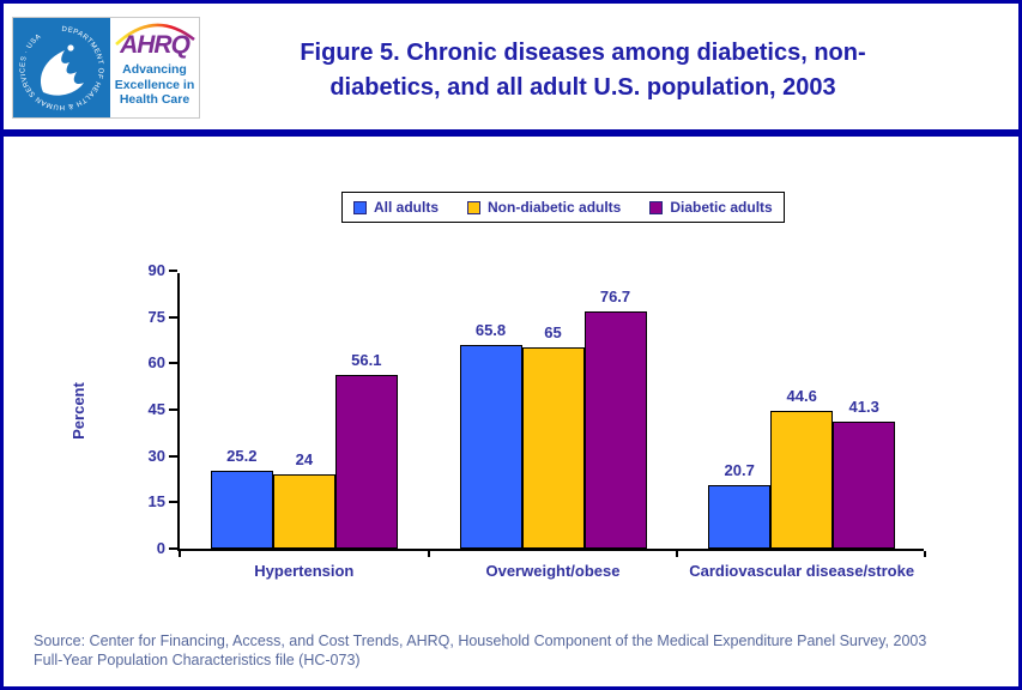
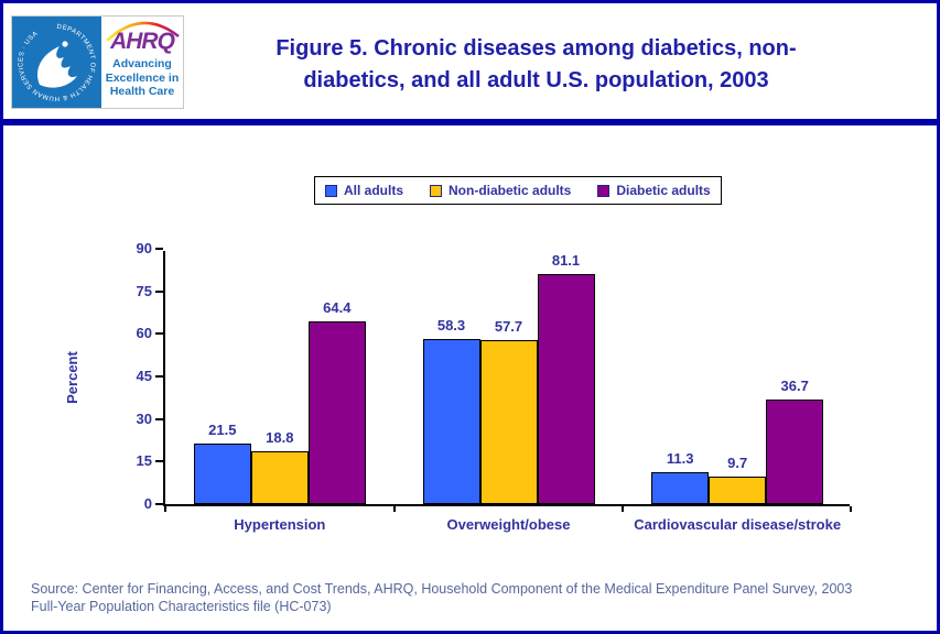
All adults/Hypertension: 25.2 -> 21.5
Non-diabetic adults/Hypertension: 24 -> 18.8
Diabetic adults/Hypertension: 56.1 -> 64.4
All adults/Overweight/obese: 65.8 -> 58.3
Non-diabetic adults/Overweight/obese: 65 -> 57.7
Diabetic adults/Overweight/obese: 76.7 -> 81.1
All adults/Cardiovascular disease/stroke: 20.7 -> 11.3
Non-diabetic adults/Cardiovascular disease/stroke: 44.6 -> 9.7
Diabetic adults/Cardiovascular disease/stroke: 41.3 -> 36.7
